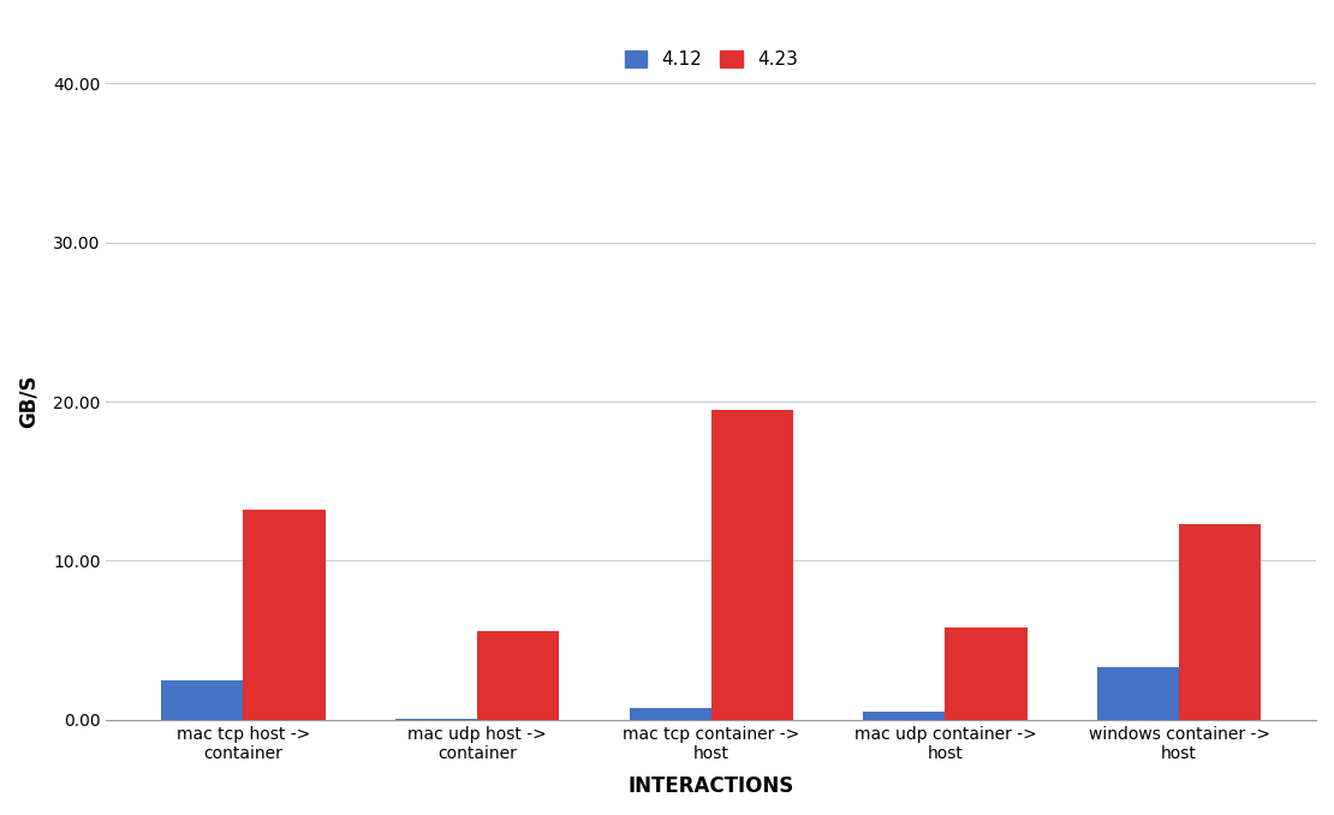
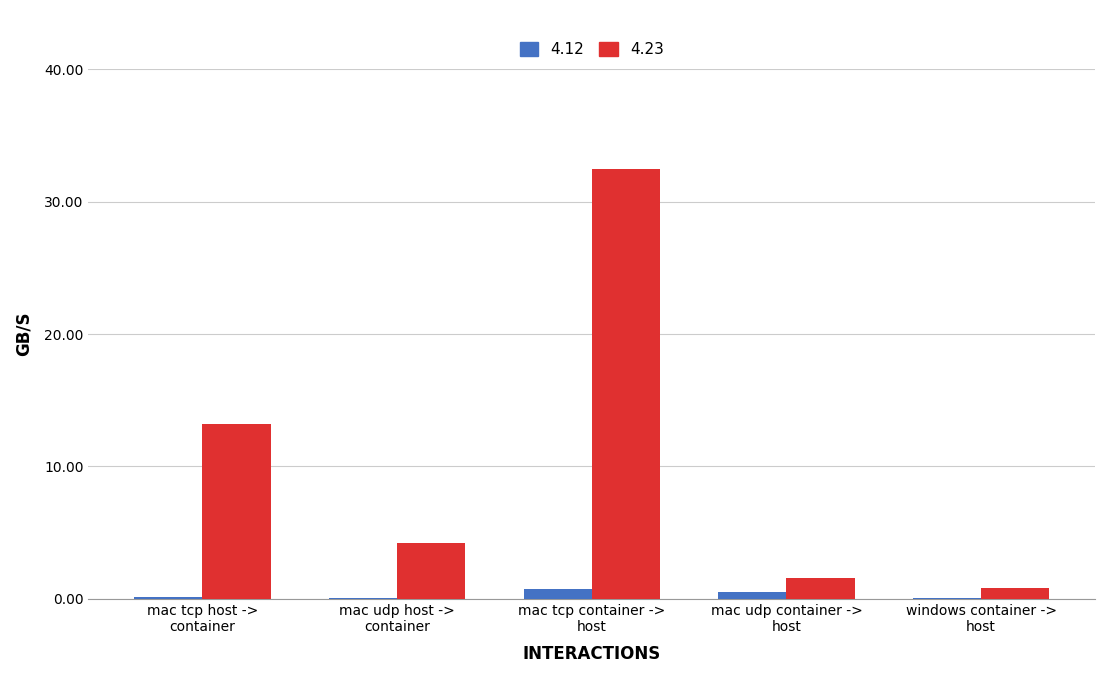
4.12/mac tcp host -> container: 2.5 -> 0.1
4.23/mac udp host -> container: 5.6 -> 4.2
4.23/mac tcp container -> host: 19.5 -> 32.5
4.23/mac udp container -> host: 5.8 -> 1.6
4.12/windows container -> host: 3.3 -> 0.1
4.23/windows container -> host: 12.3 -> 0.8
